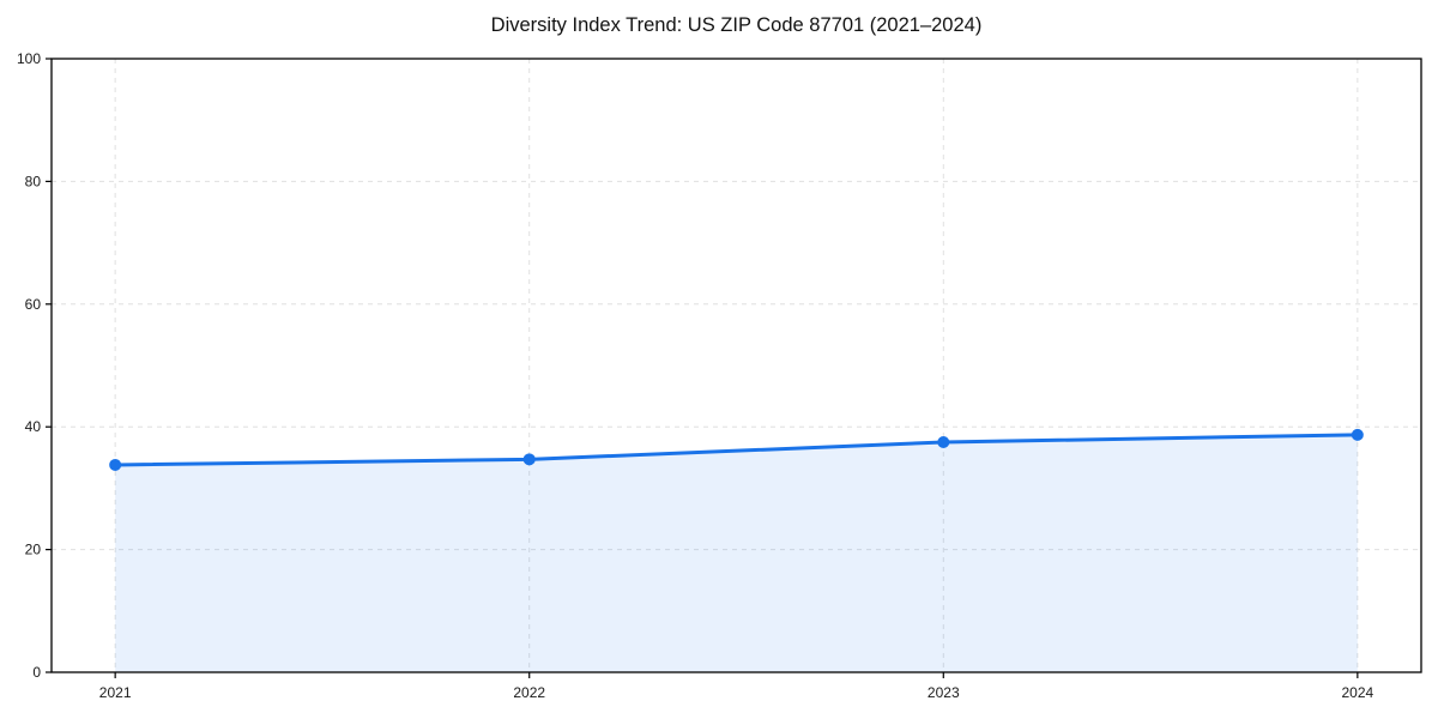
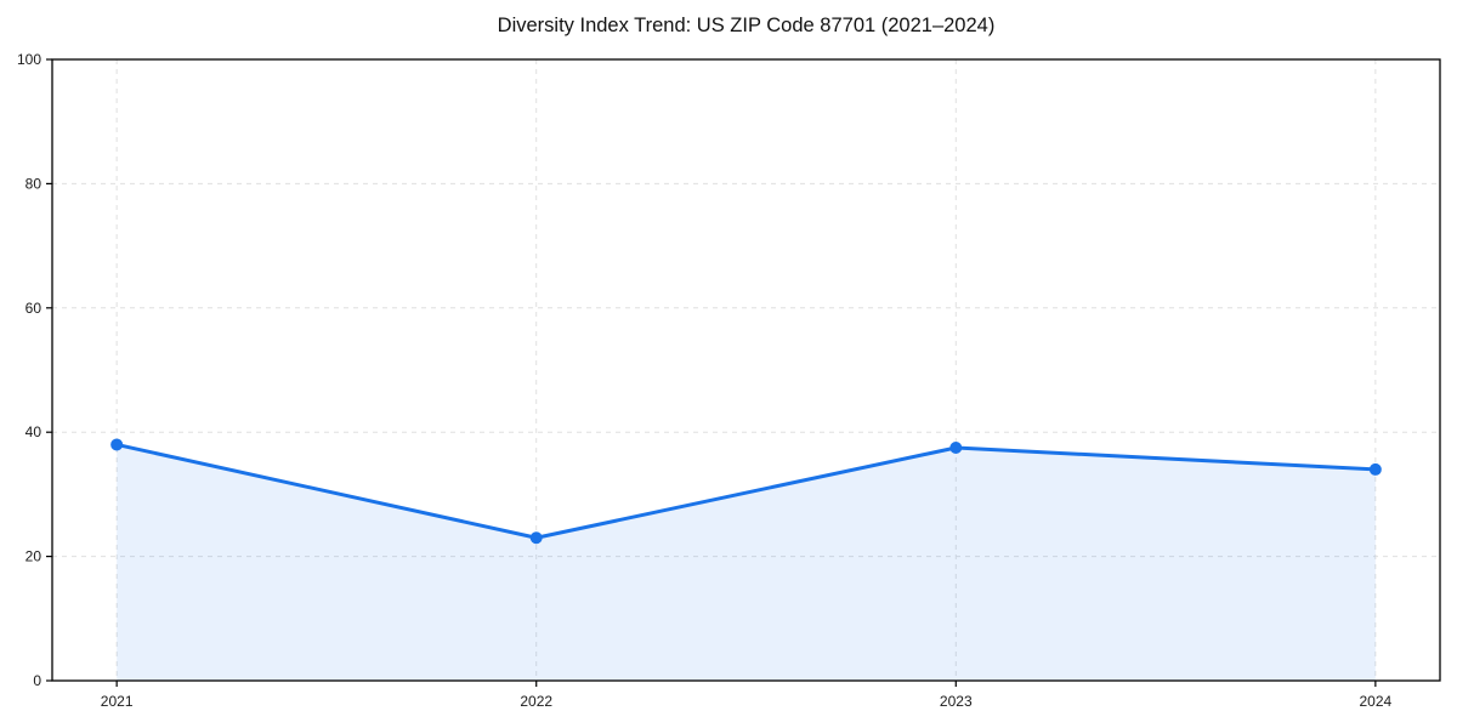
2021: 34 -> 38
2022: 35 -> 23
2024: 39 -> 34
